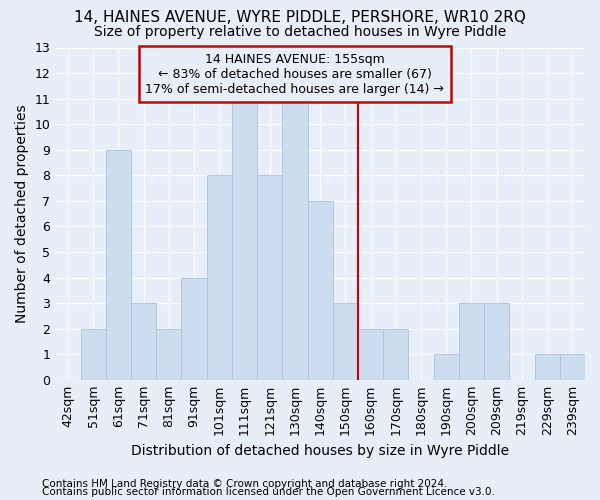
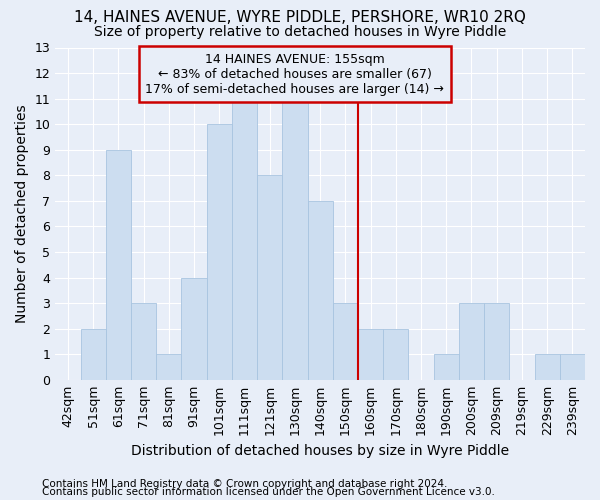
81sqm: 2 -> 1
101sqm: 8 -> 10
